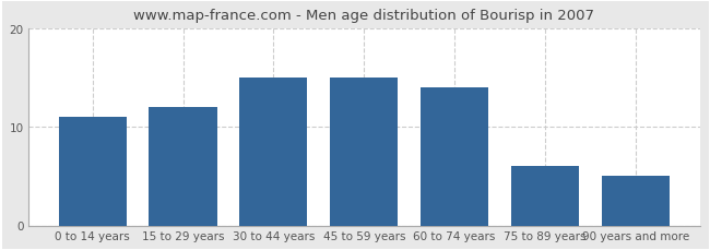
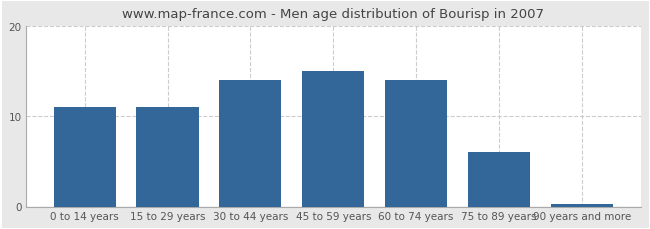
15 to 29 years: 12.0 -> 11.0
30 to 44 years: 15.0 -> 14.0
90 years and more: 5.0 -> 0.3
